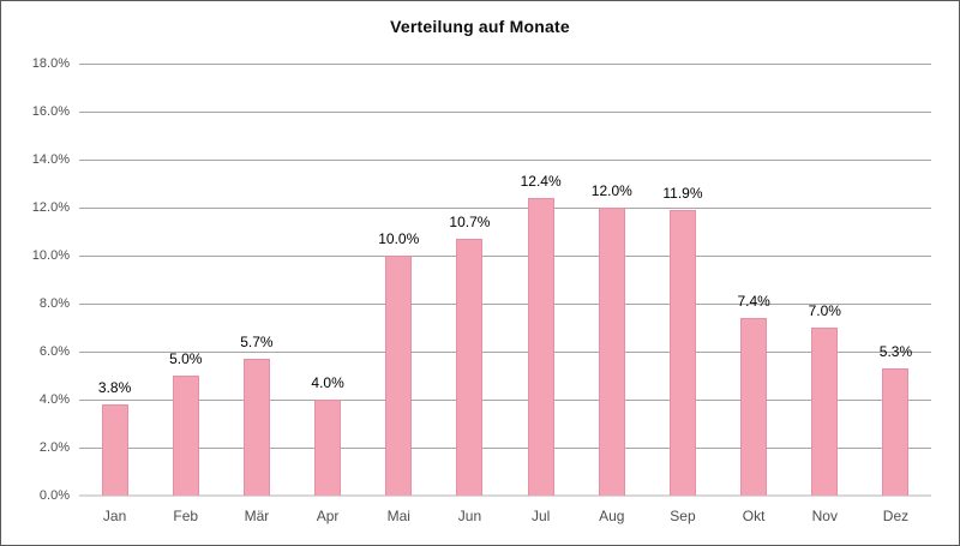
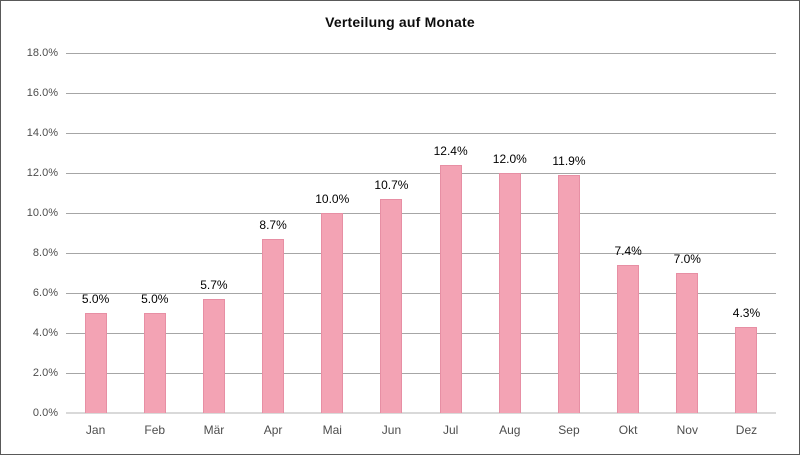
Jan: 3.8% -> 5.0%
Apr: 4.0% -> 8.7%
Dez: 5.3% -> 4.3%
